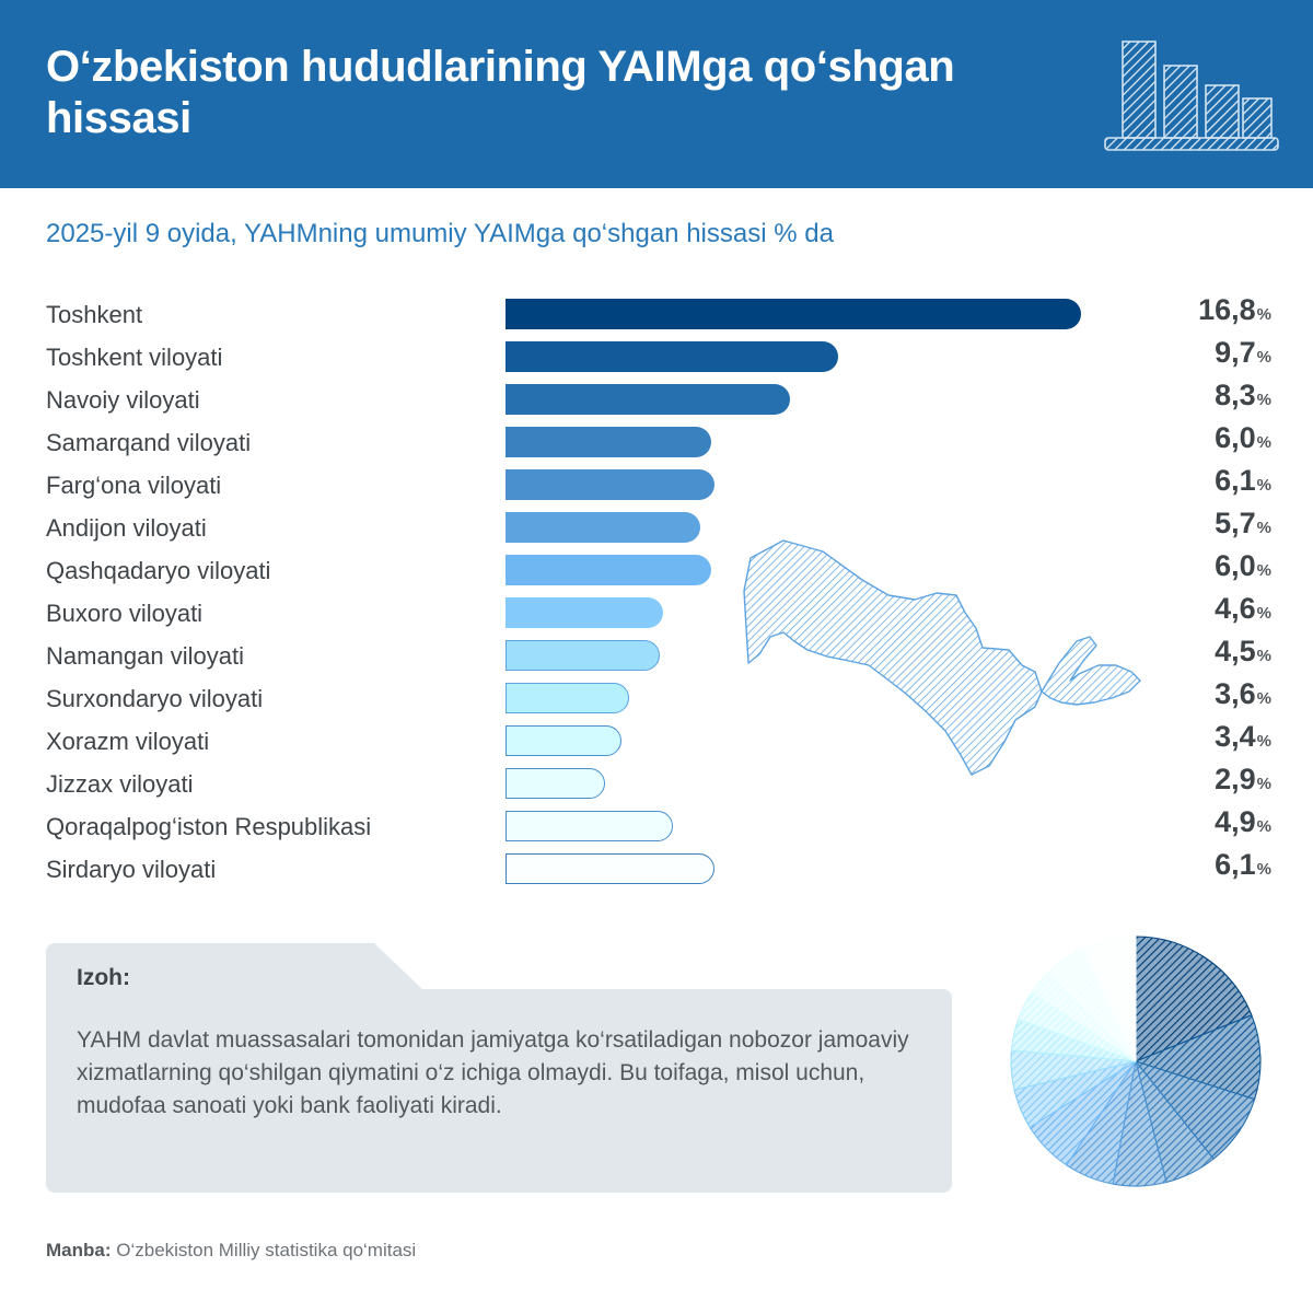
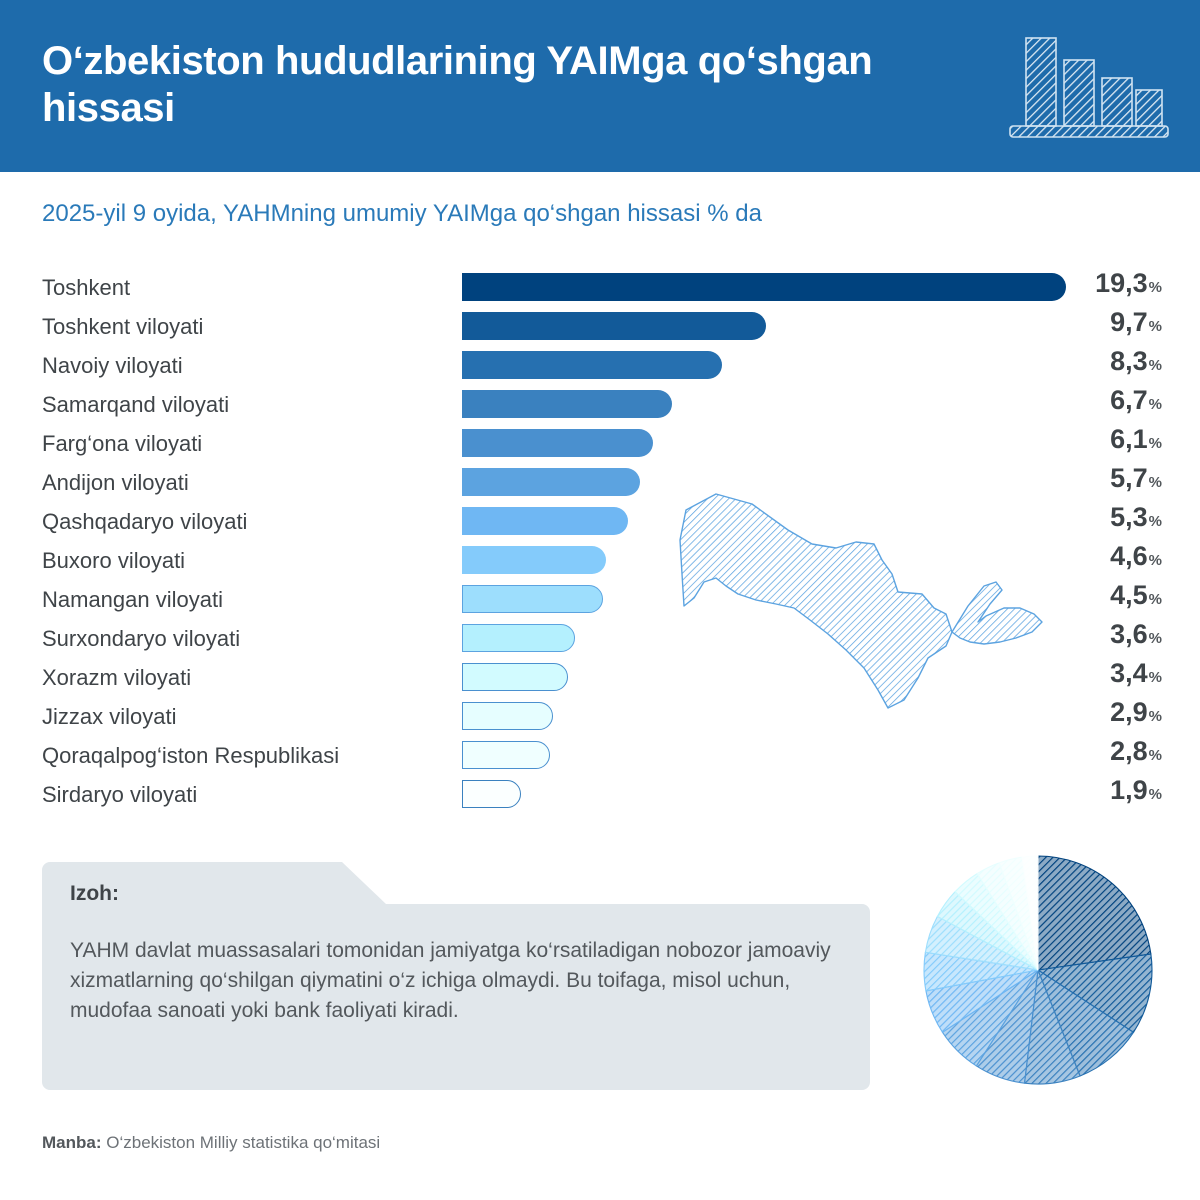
Toshkent: 16,8 -> 19,3
Samarqand viloyati: 6,0 -> 6,7
Qashqadaryo viloyati: 6,0 -> 5,3
Qoraqalpog‘iston Respublikasi: 4,9 -> 2,8
Sirdaryo viloyati: 6,1 -> 1,9
